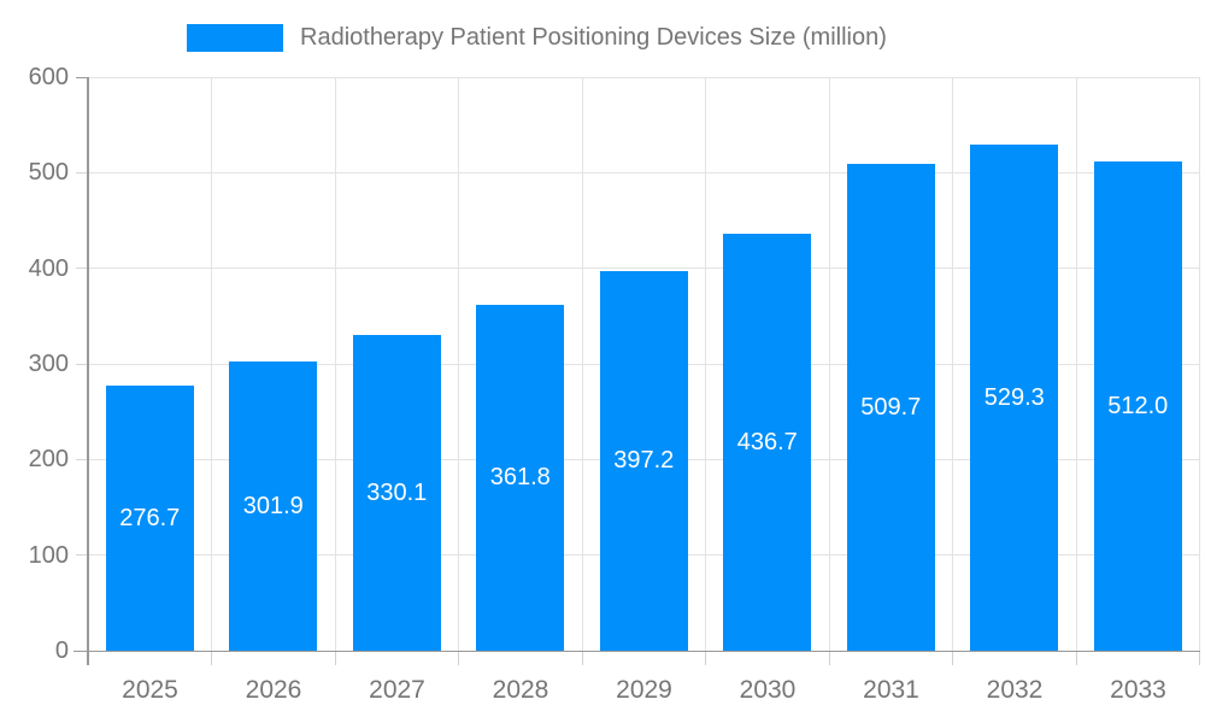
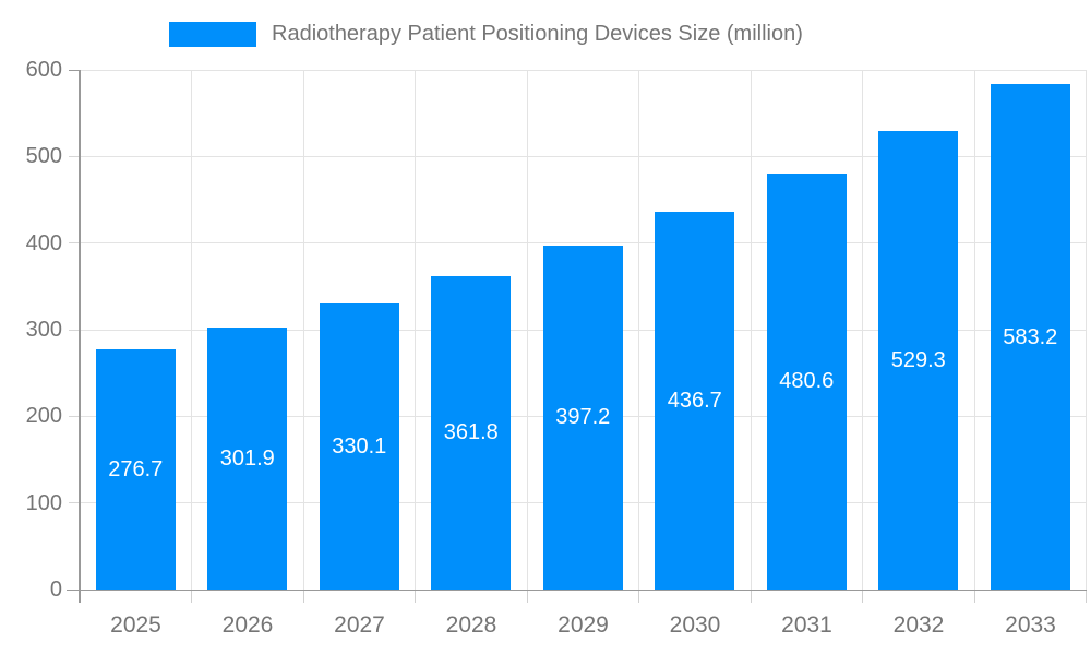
2031: 509.7 -> 480.6
2033: 512.0 -> 583.2
